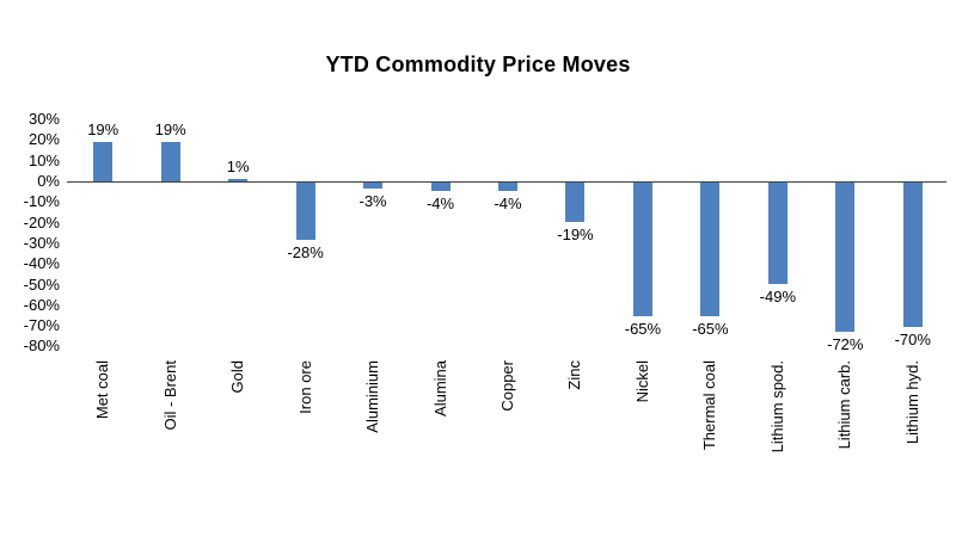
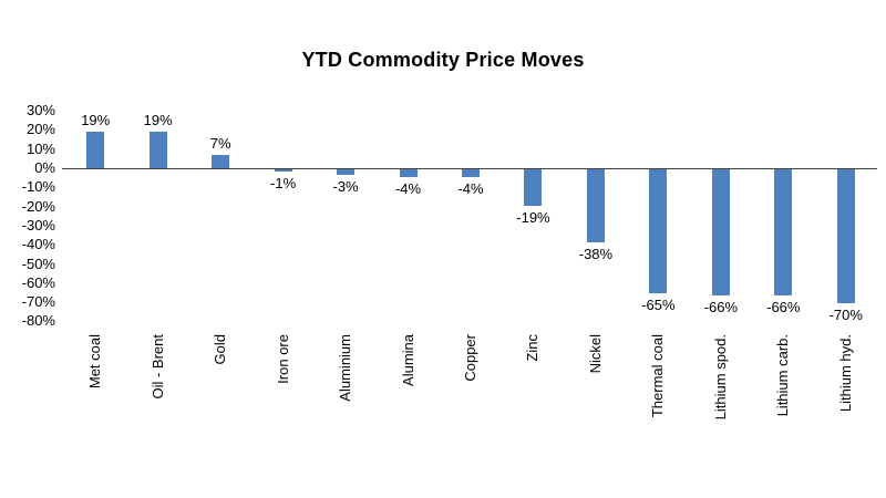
Gold: 1% -> 7%
Iron ore: -28% -> -1%
Nickel: -65% -> -38%
Lithium spod.: -49% -> -66%
Lithium carb.: -72% -> -66%
